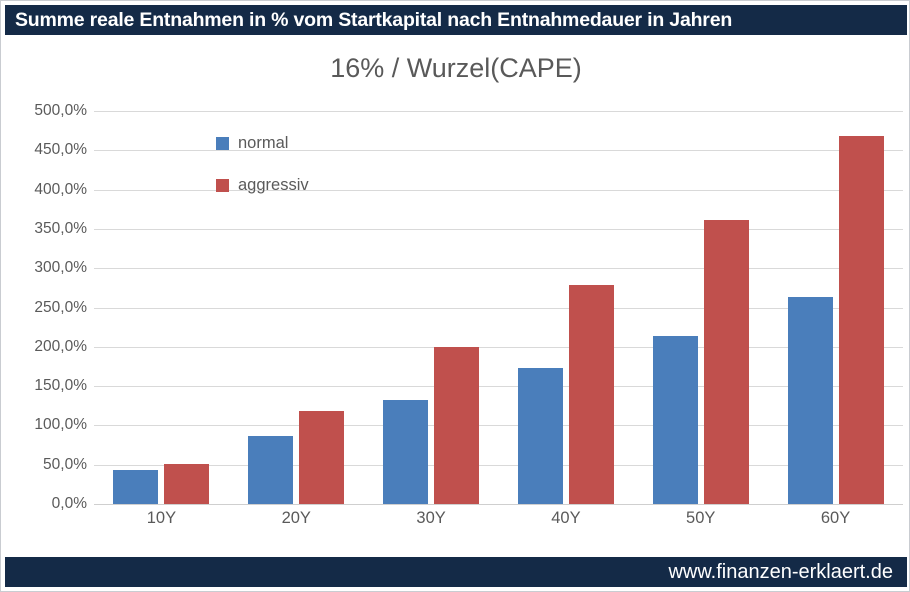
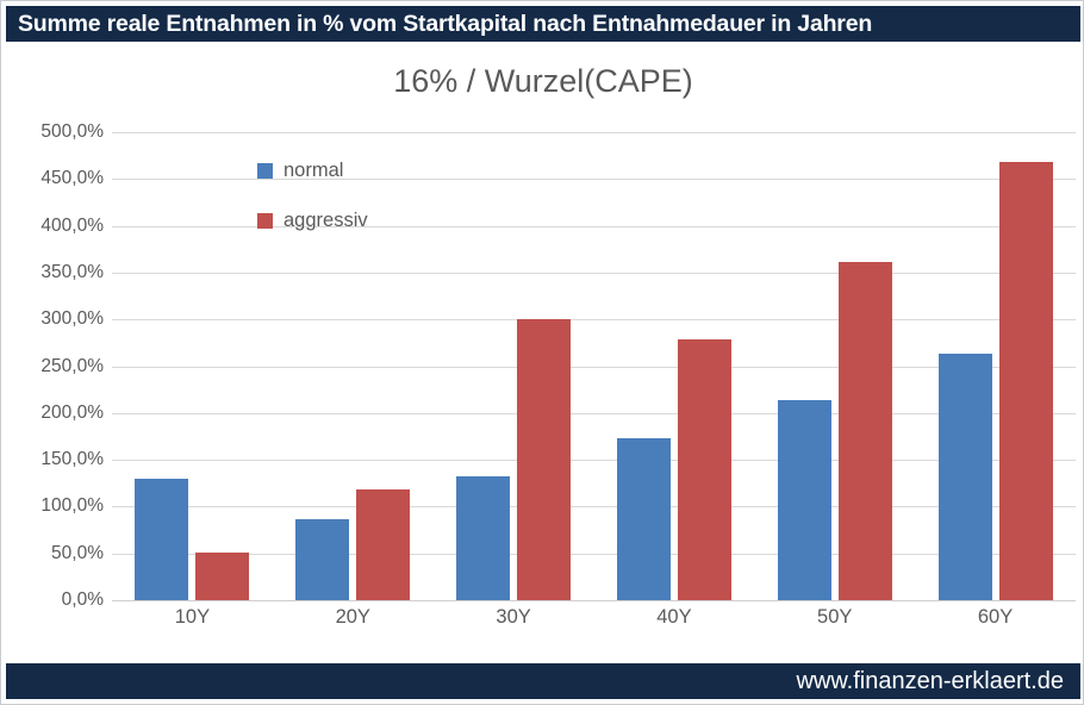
normal/10Y: 40% -> 130%
aggressiv/30Y: 200% -> 300%
